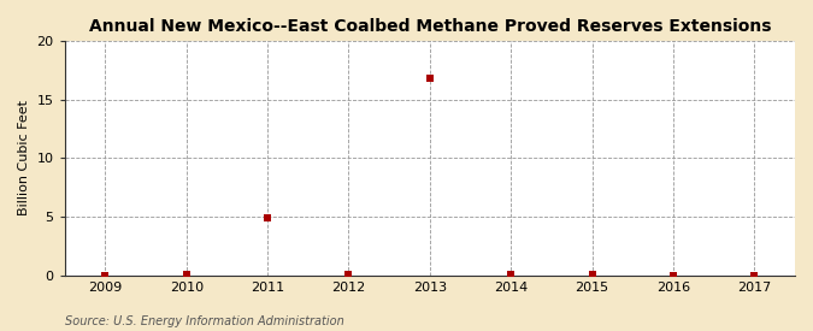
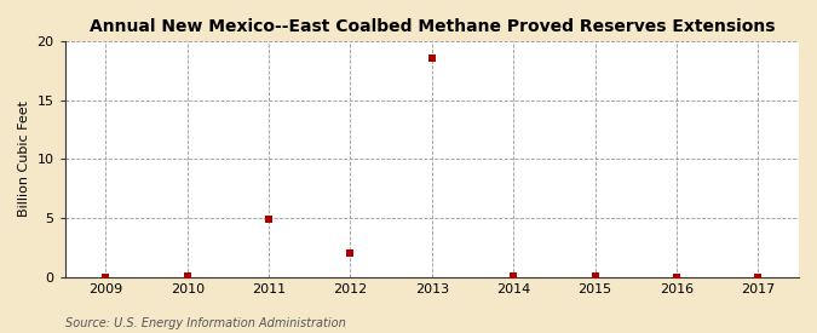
2012: 0.0 -> 2.0
2013: 16.9 -> 18.6
